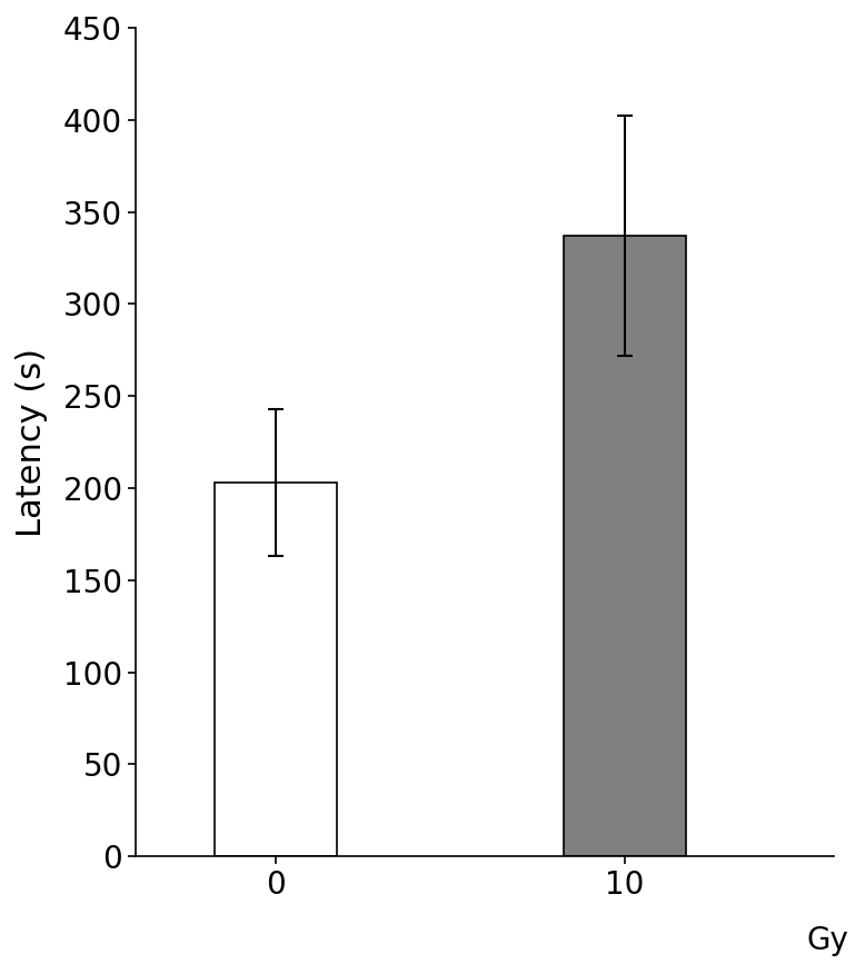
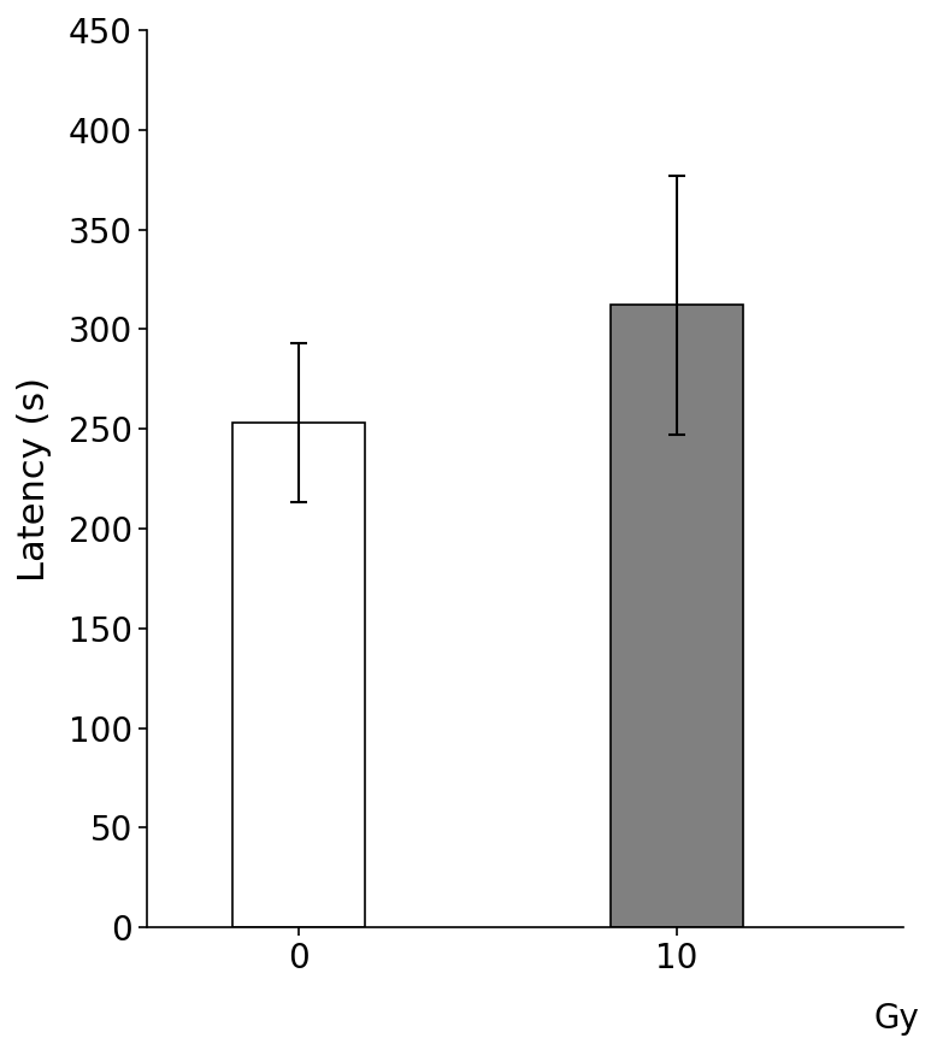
0: 203 -> 253
10: 337 -> 312
